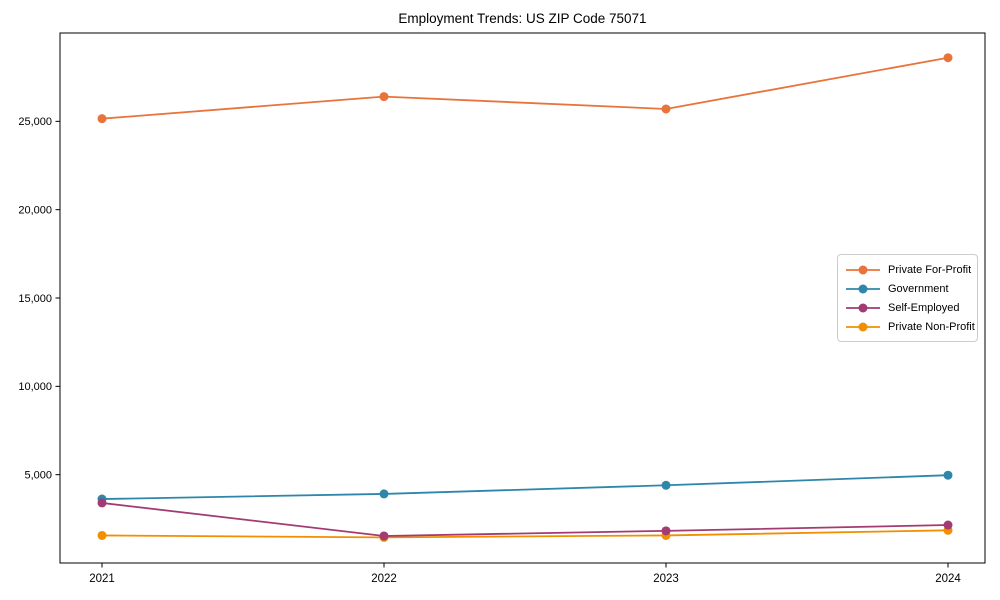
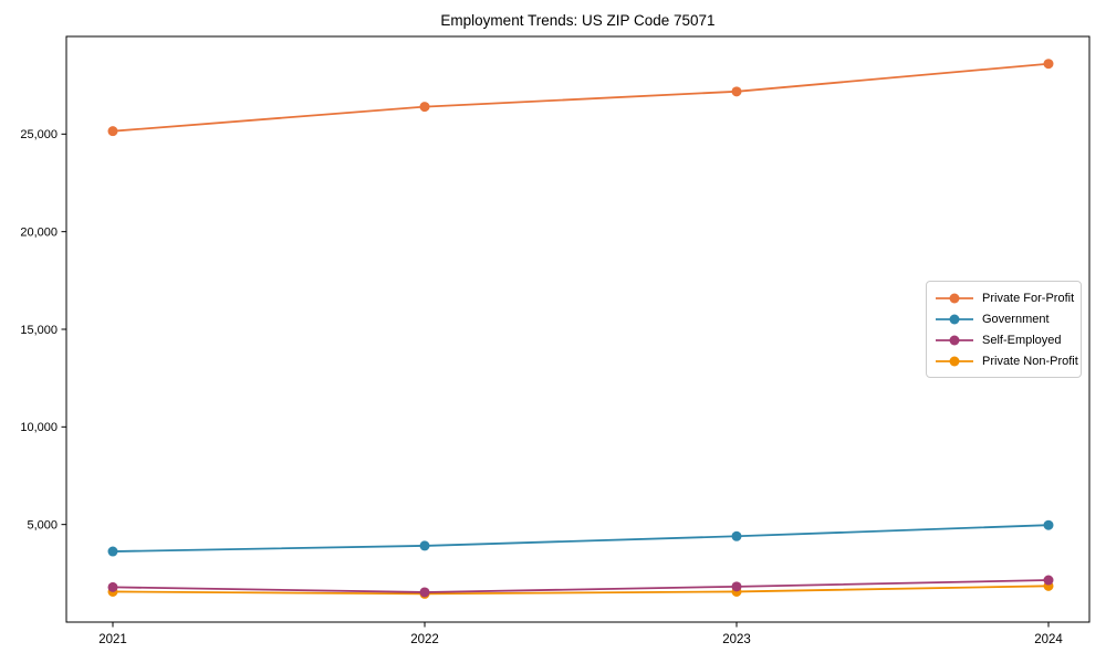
Self-Employed/2021: 3400 -> 1800
Private For-Profit/2023: 25700 -> 27200
